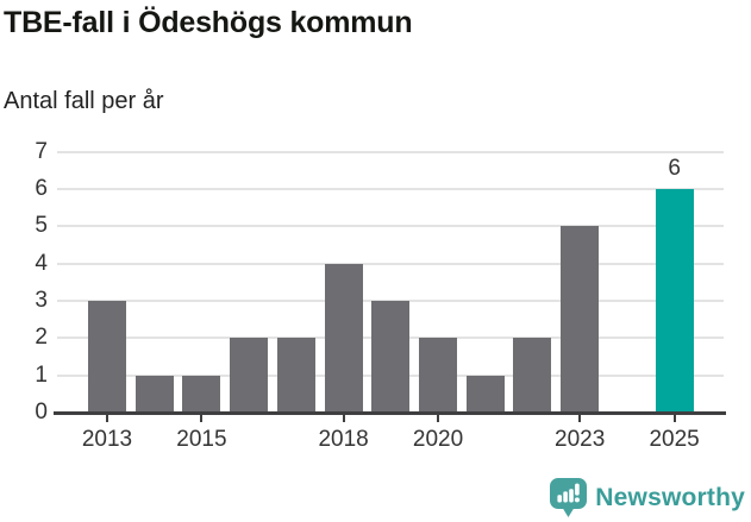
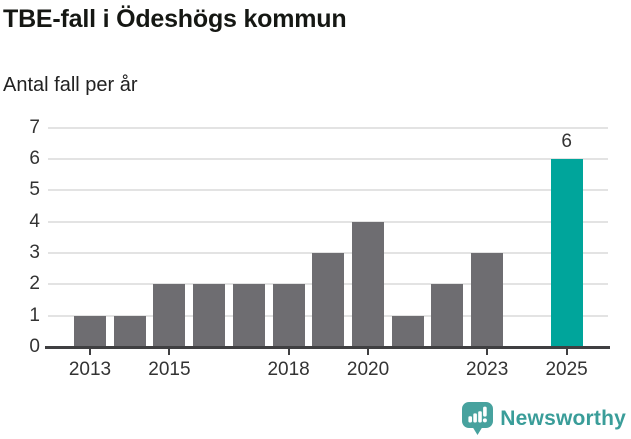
2013: 3 -> 1
2015: 1 -> 2
2018: 4 -> 2
2020: 2 -> 4
2023: 5 -> 3
